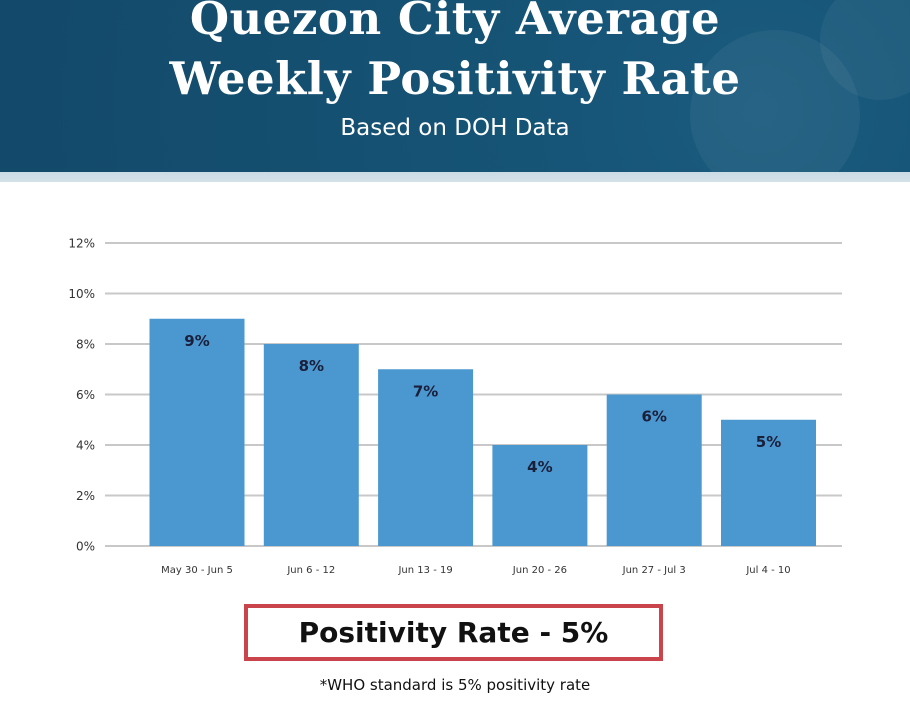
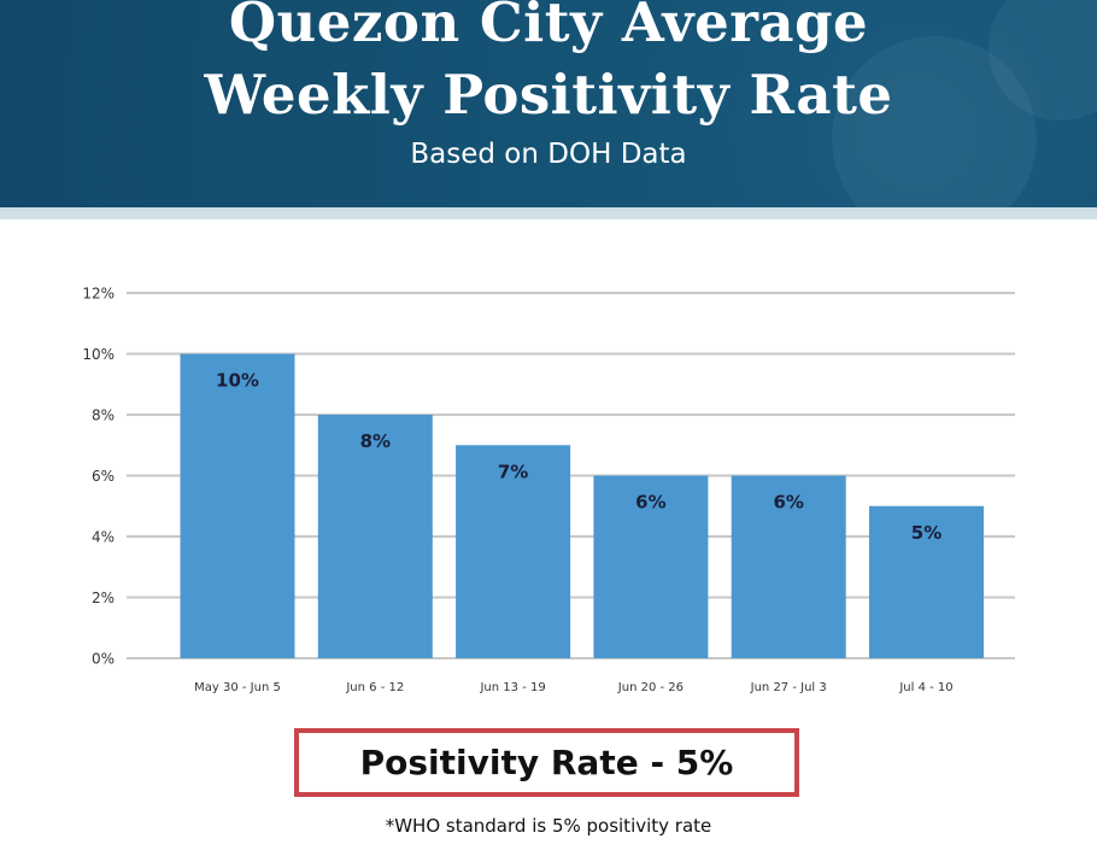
May 30 - Jun 5: 9% -> 10%
Jun 20 - 26: 4% -> 6%
